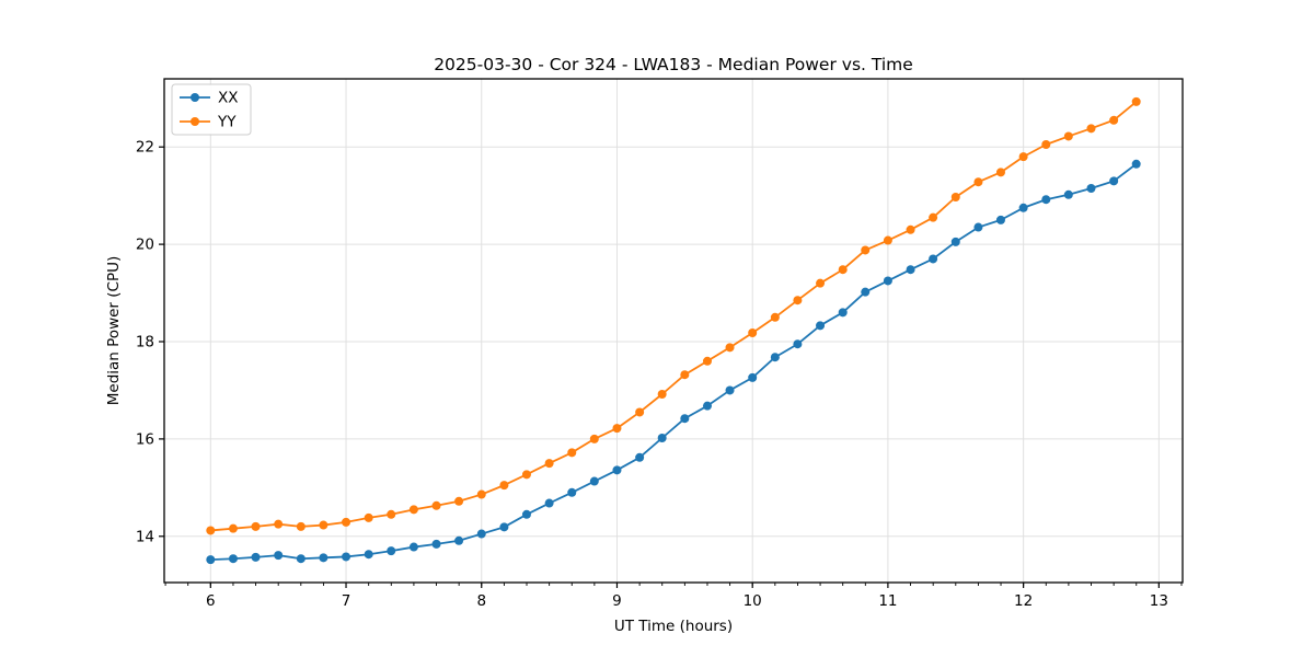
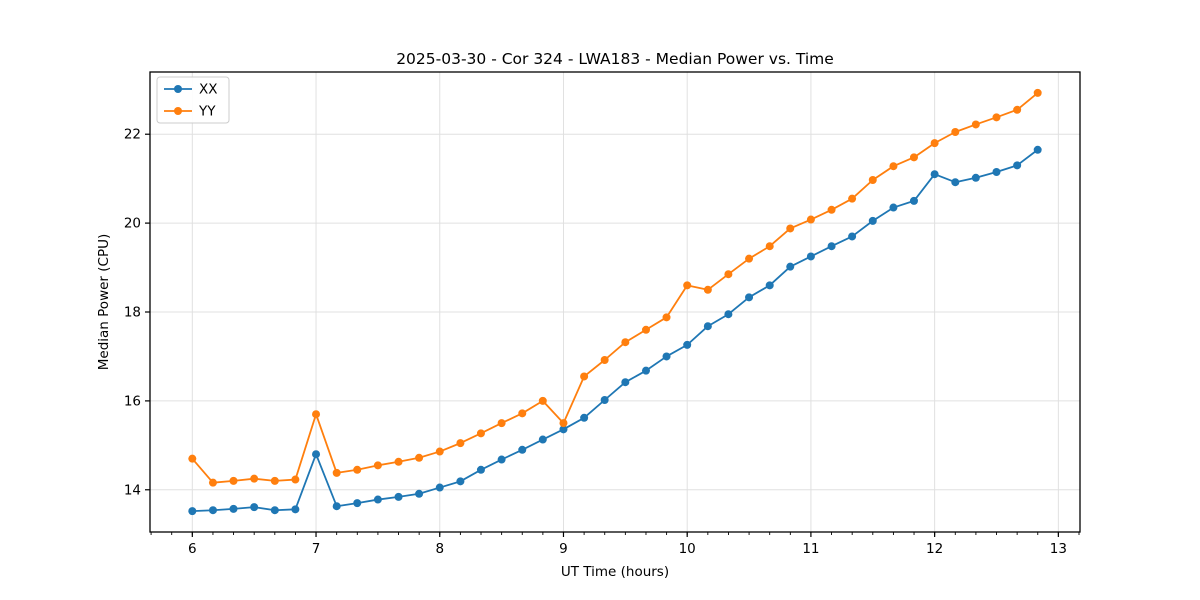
YY/6: 14.1 -> 14.7
XX/7: 13.6 -> 14.8
YY/7: 14.3 -> 15.7
YY/9: 16.2 -> 15.5
YY/10: 18.2 -> 18.6
XX/12: 20.8 -> 21.1
